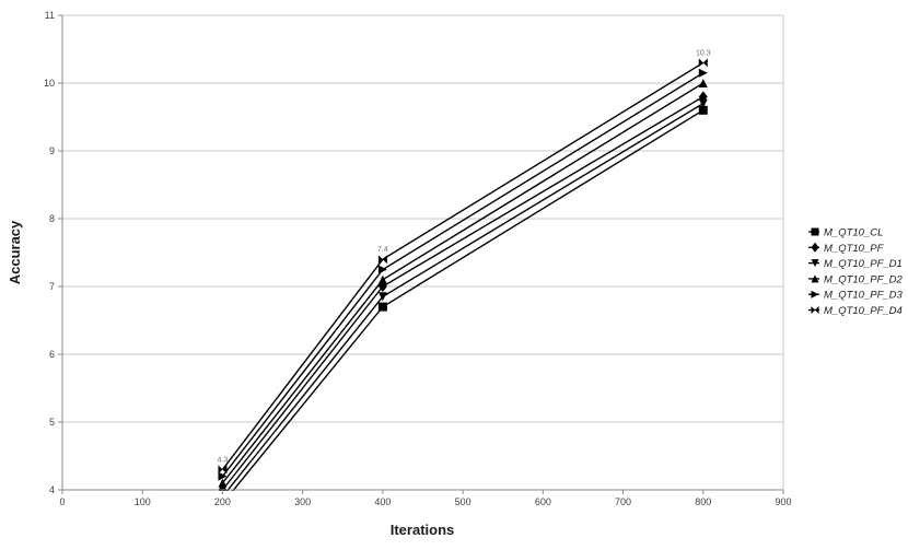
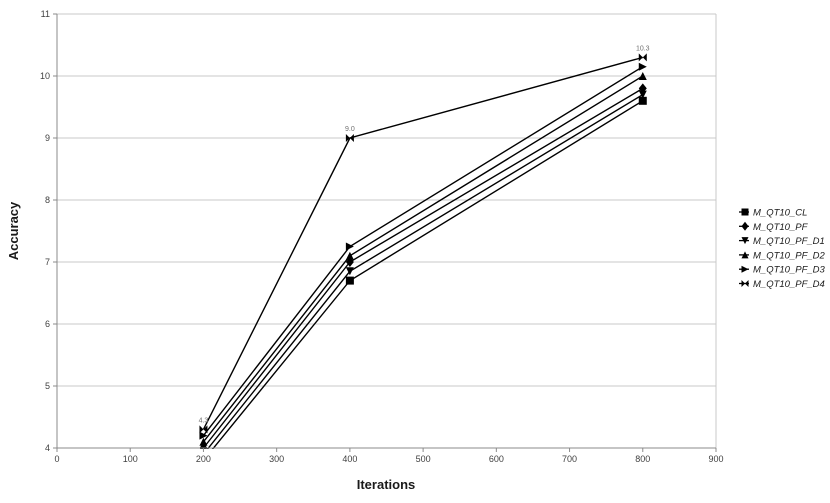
M_QT10_PF_D4/400: 7.4 -> 9.0
